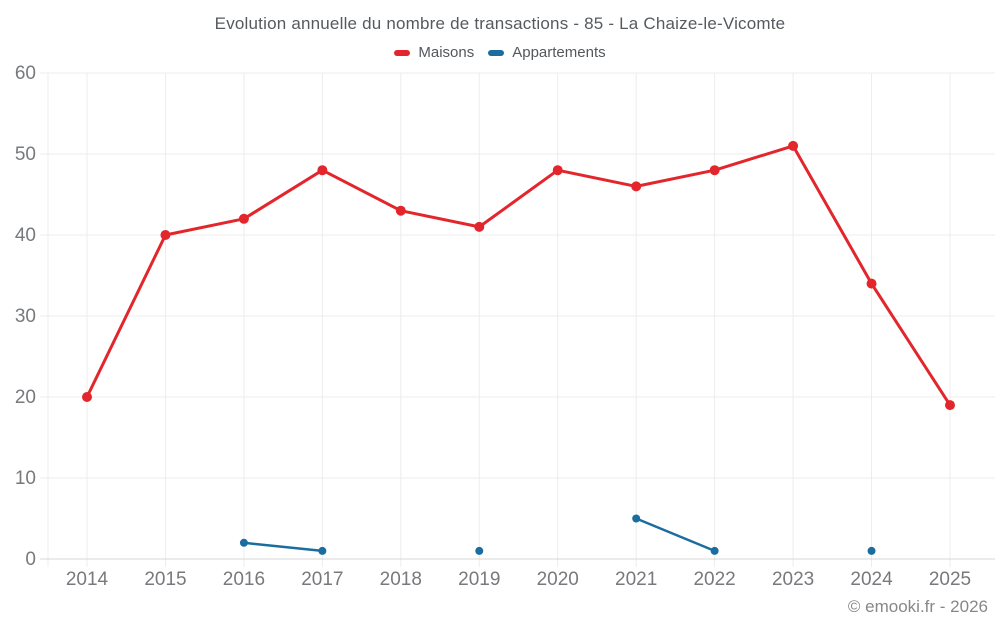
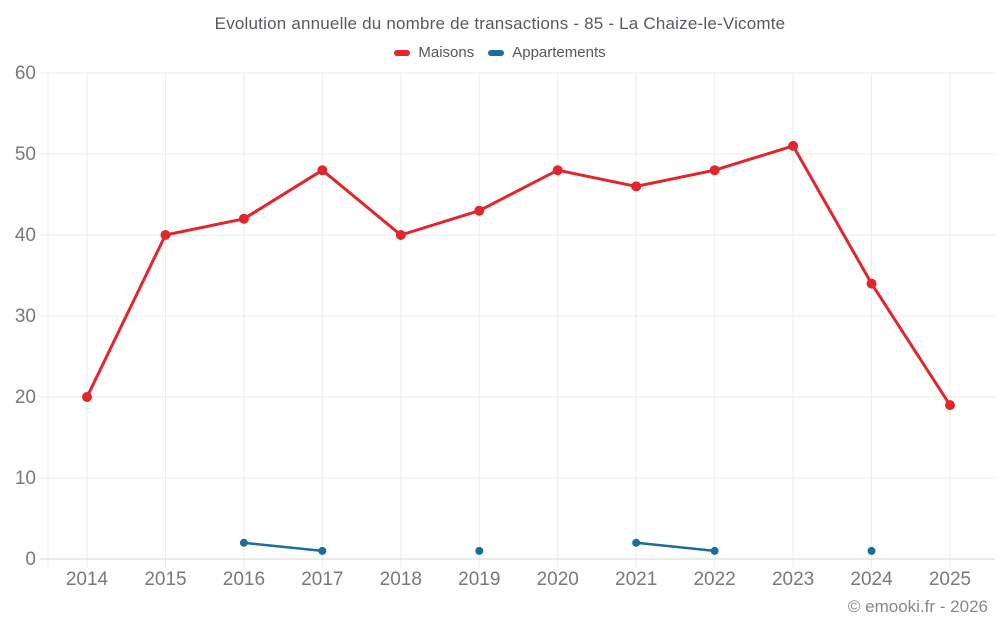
Maisons/2018: 43 -> 40
Maisons/2019: 41 -> 43
Appartements/2021: 5 -> 2
